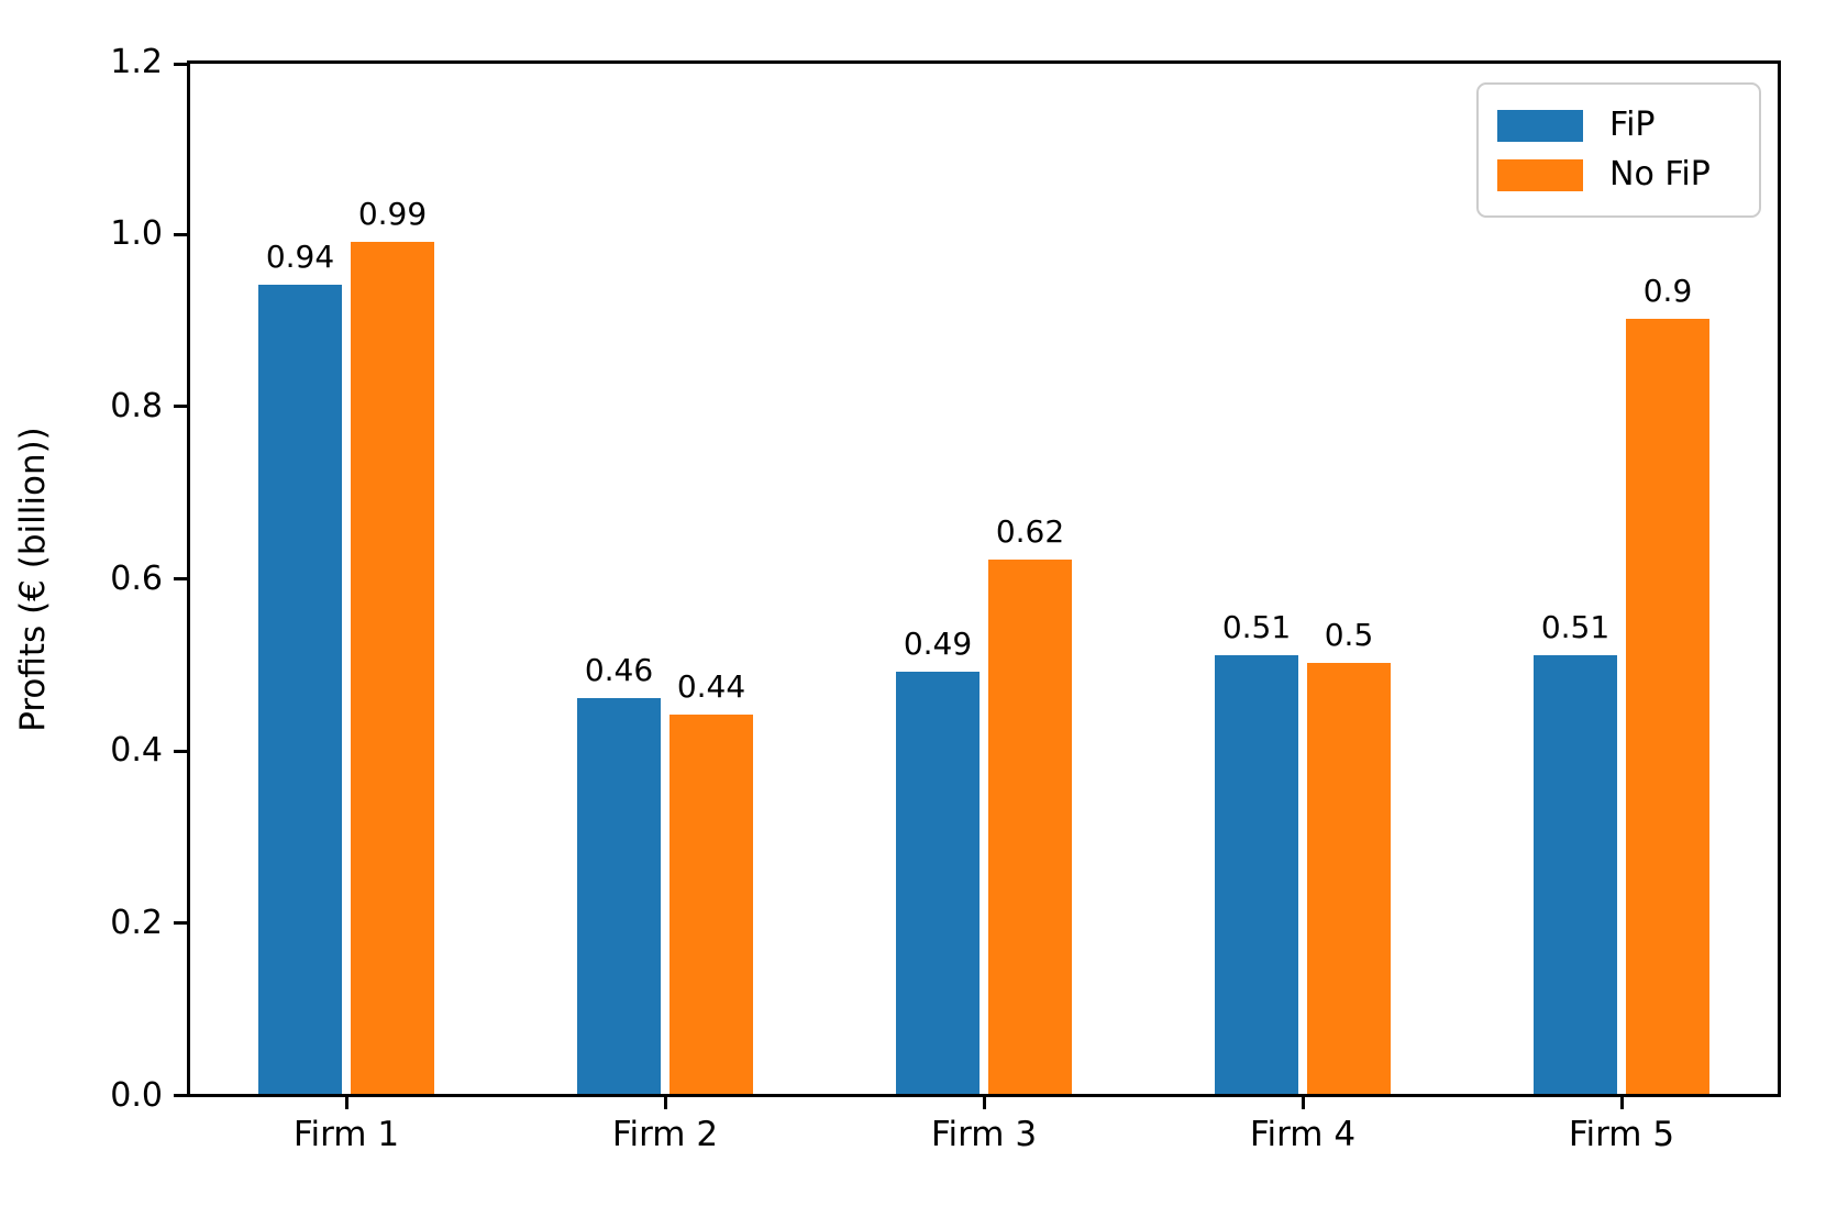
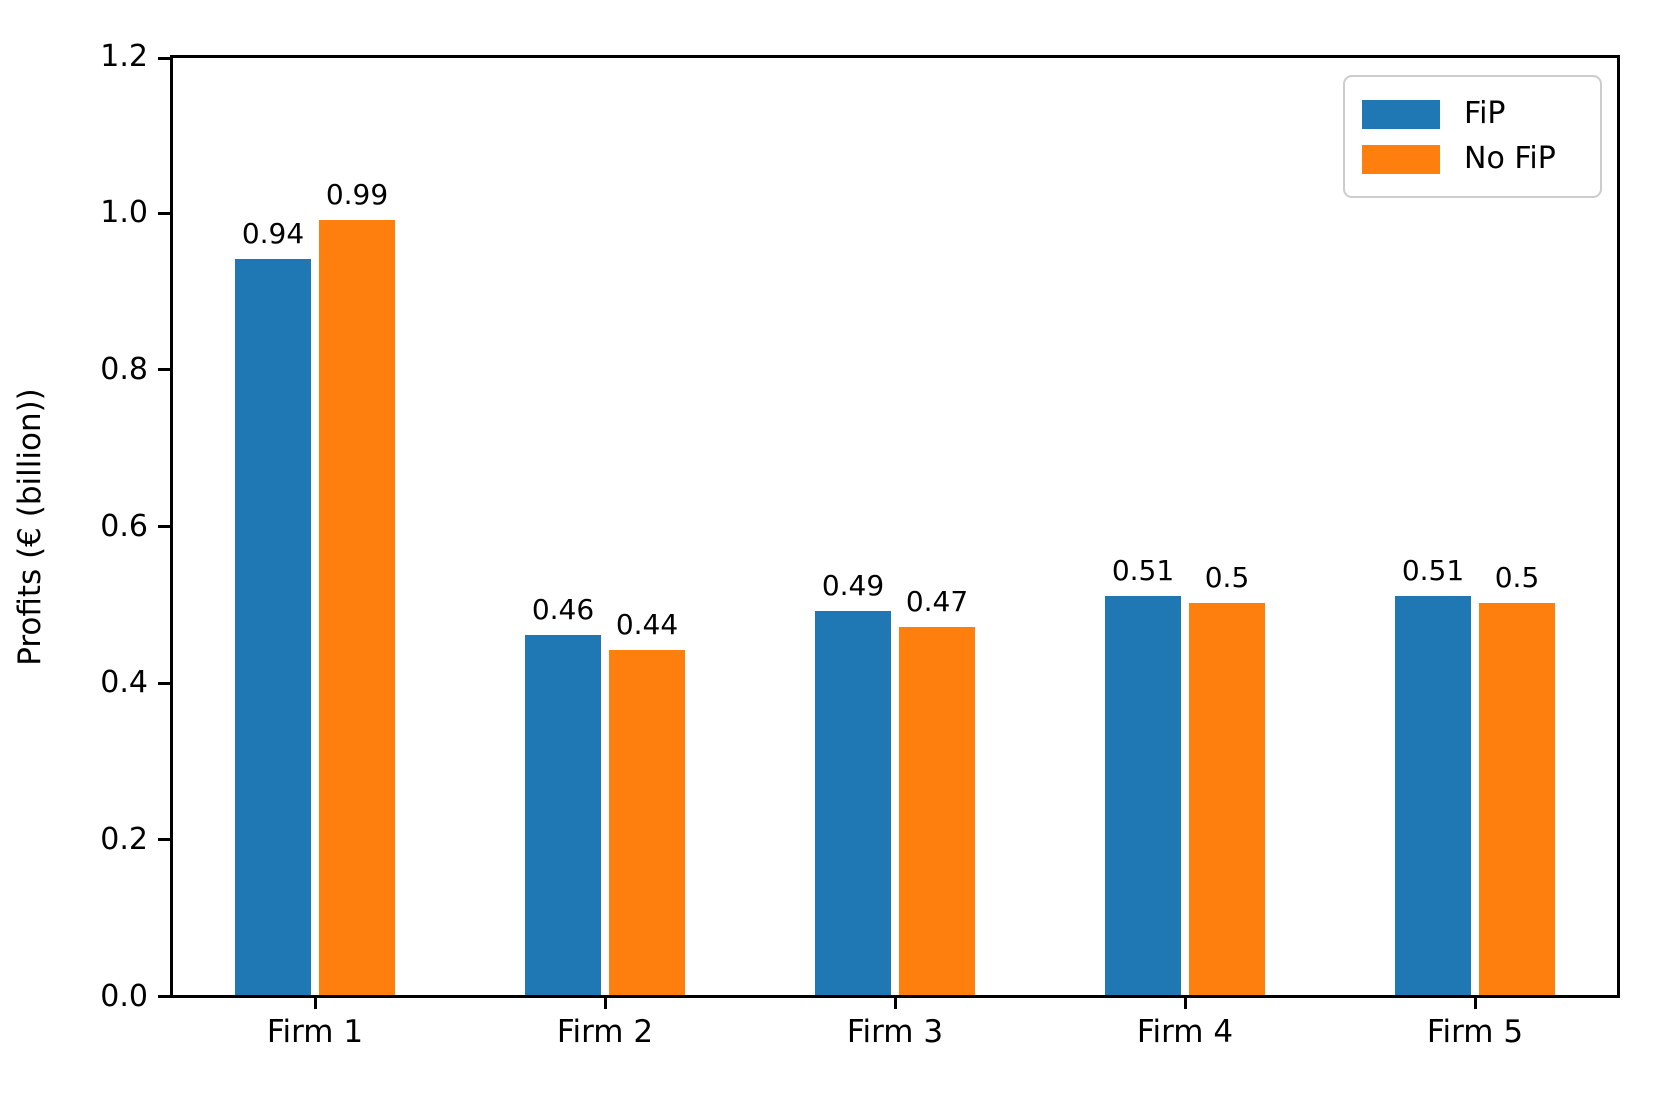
No FiP/Firm 3: 0.62 -> 0.47
No FiP/Firm 5: 0.9 -> 0.5
